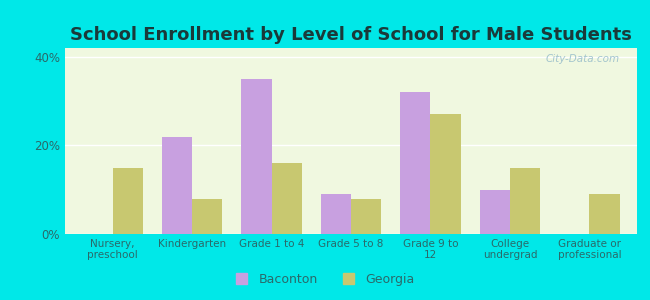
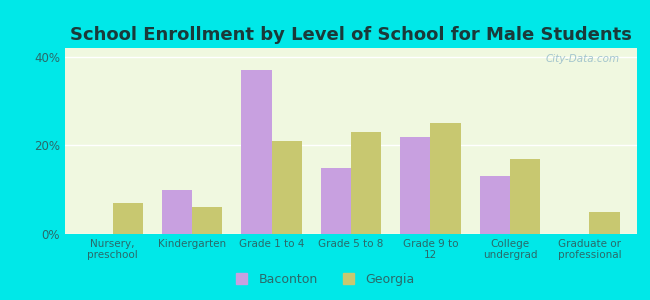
Georgia/Nursery, preschool: 15% -> 7%
Baconton/Kindergarten: 22% -> 10%
Georgia/Kindergarten: 8% -> 6%
Baconton/Grade 1 to 4: 35% -> 37%
Georgia/Grade 1 to 4: 16% -> 21%
Baconton/Grade 5 to 8: 9% -> 15%
Georgia/Grade 5 to 8: 8% -> 23%
Baconton/Grade 9 to 12: 32% -> 22%
Georgia/Grade 9 to 12: 27% -> 25%
Baconton/College undergrad: 10% -> 13%
Georgia/College undergrad: 15% -> 17%
Georgia/Graduate or professional: 9% -> 5%
